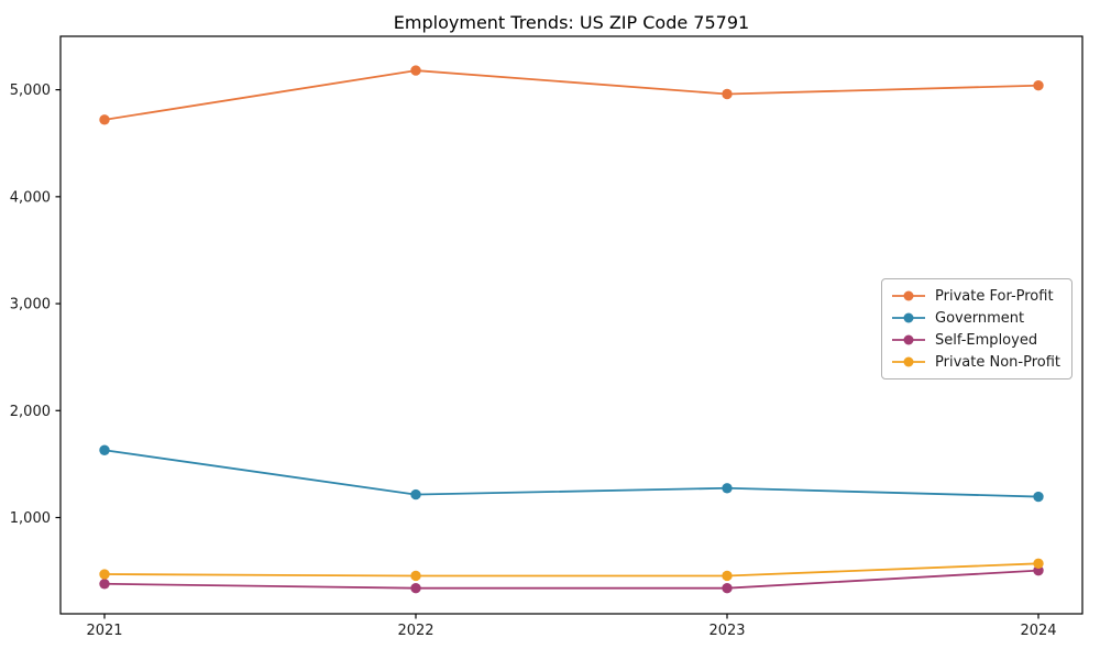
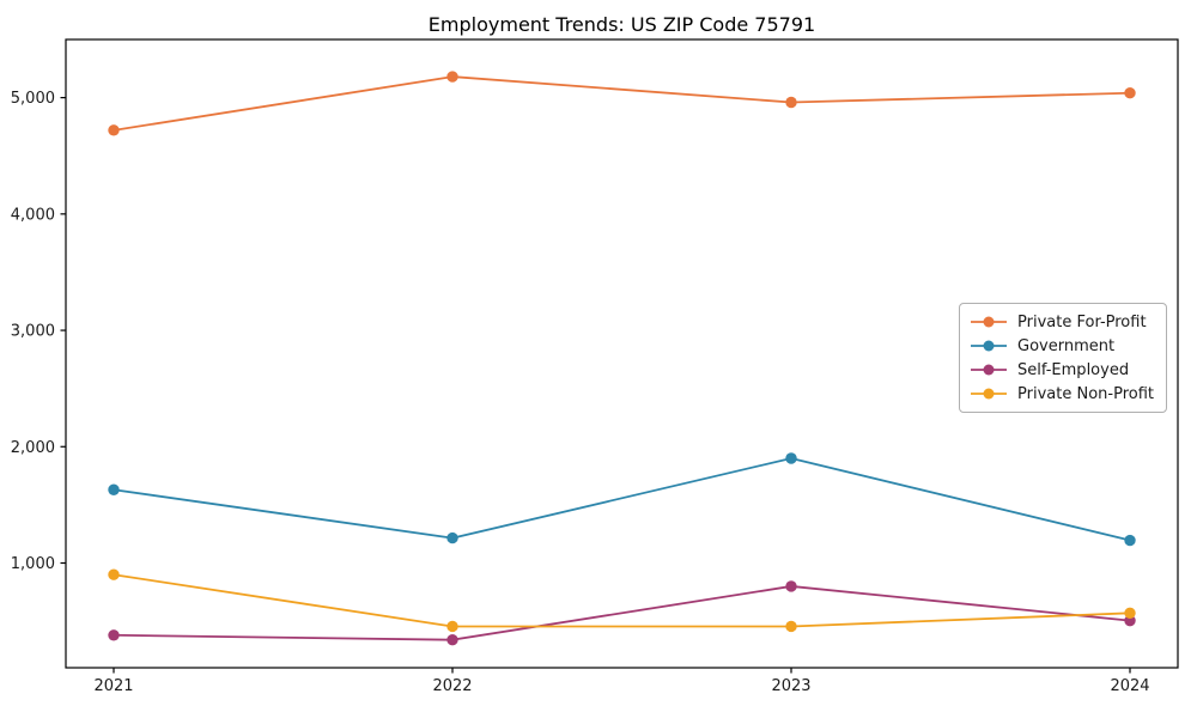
Private Non-Profit/2021: 500 -> 900
Government/2023: 1300 -> 1900
Self-Employed/2023: 300 -> 800
